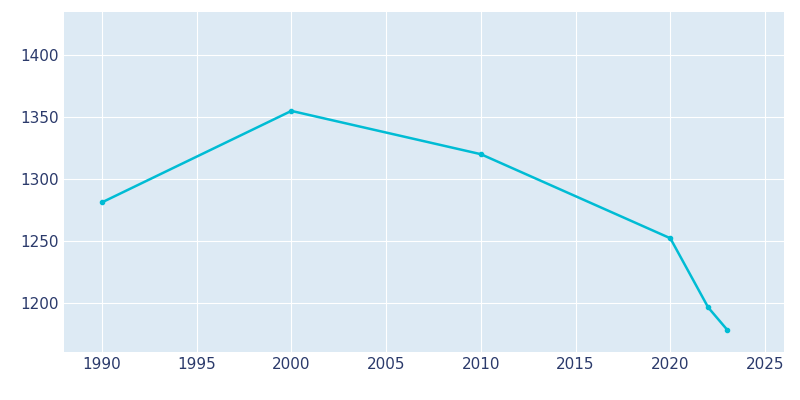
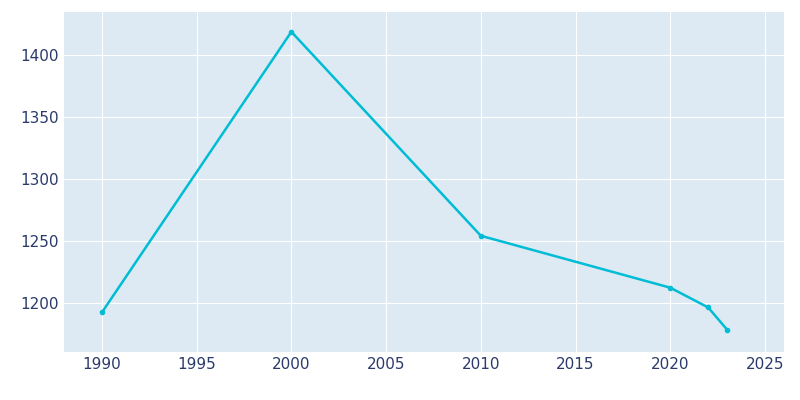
1990: 1281 -> 1192
2000: 1355 -> 1419
2010: 1320 -> 1254
2020: 1252 -> 1212
